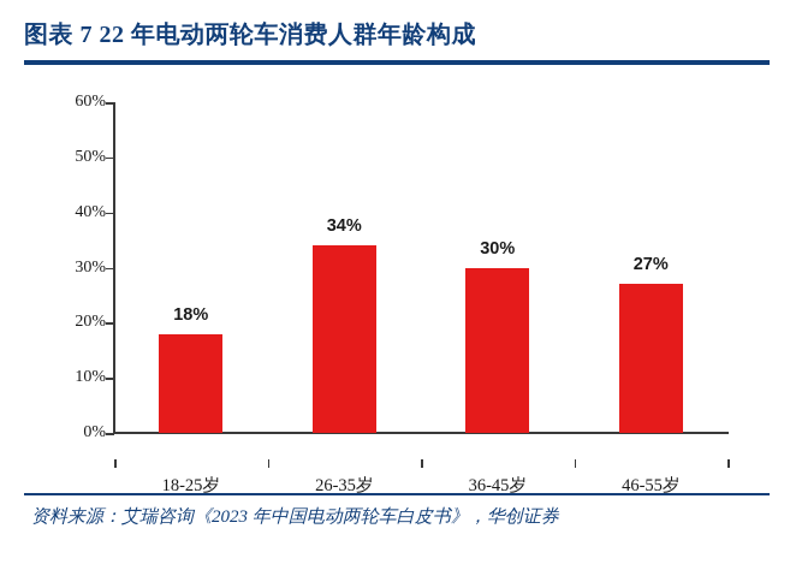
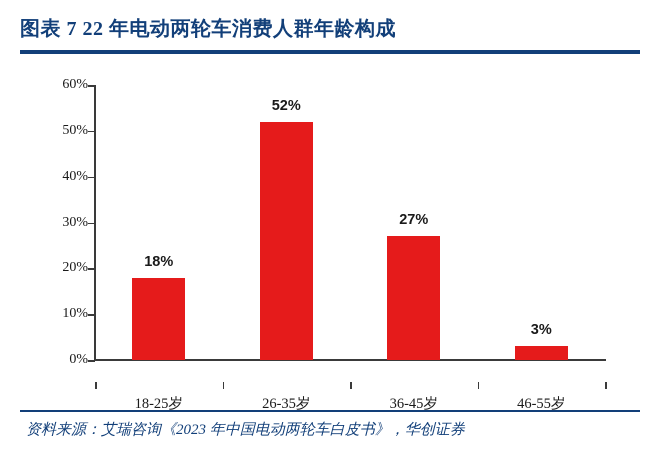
26-35岁: 34% -> 52%
36-45岁: 30% -> 27%
46-55岁: 27% -> 3%
